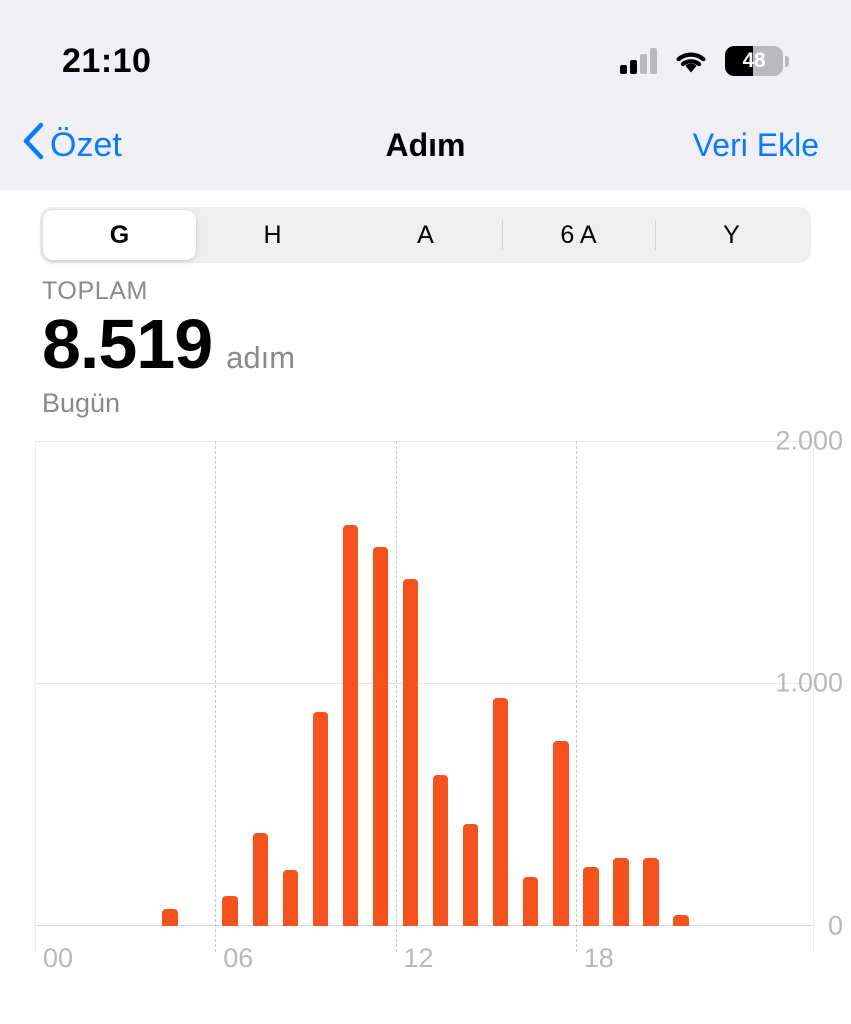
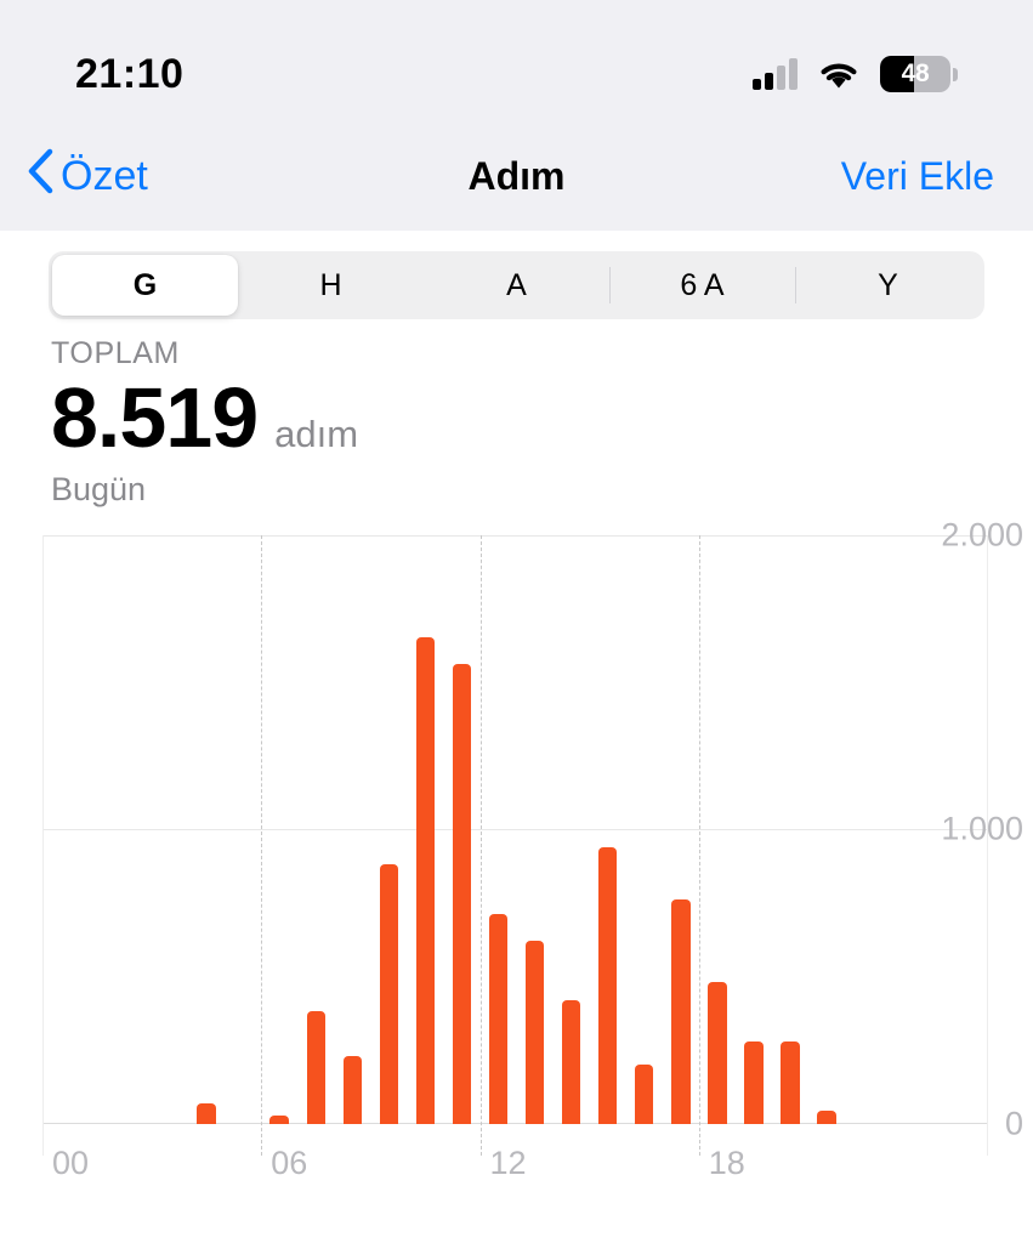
06: 120 -> 20
12: 1430 -> 710
18: 240 -> 480
